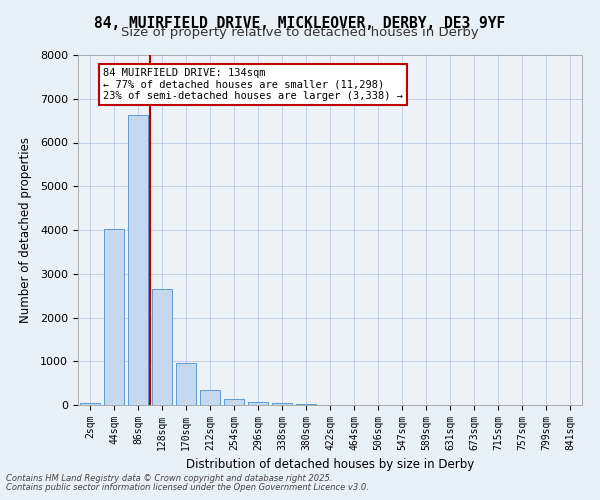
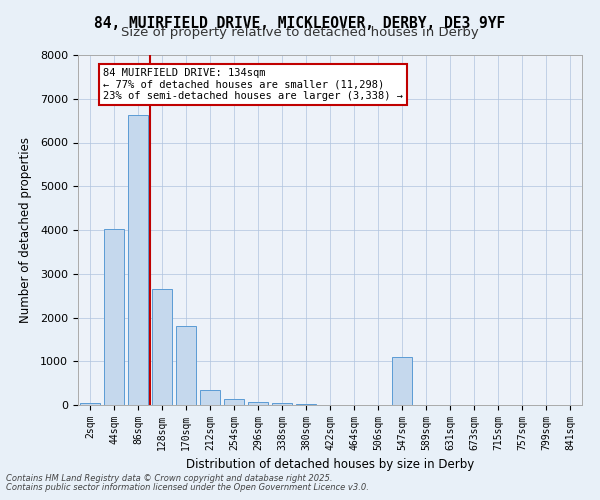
170sqm: 970 -> 1800
547sqm: 0 -> 1100
